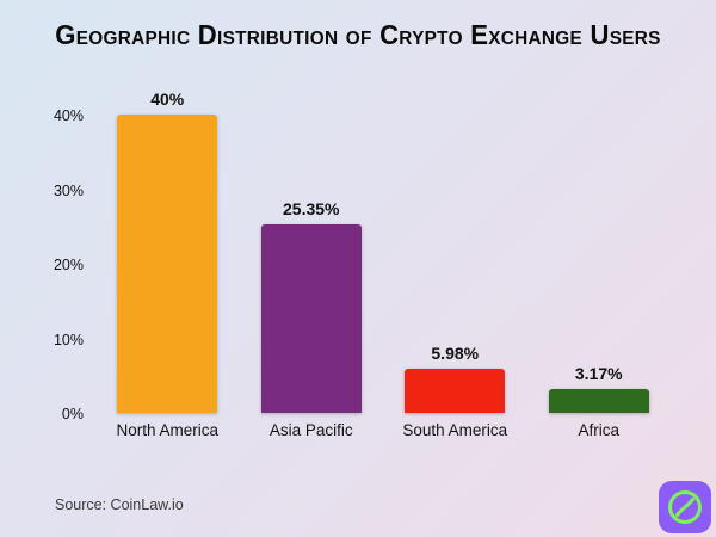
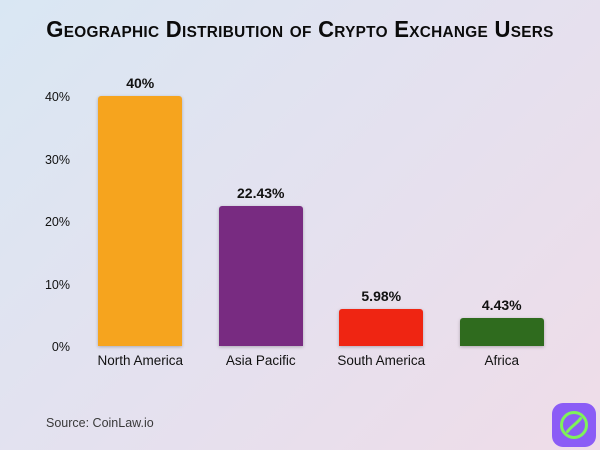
Asia Pacific: 25.35% -> 22.43%
Africa: 3.17% -> 4.43%
